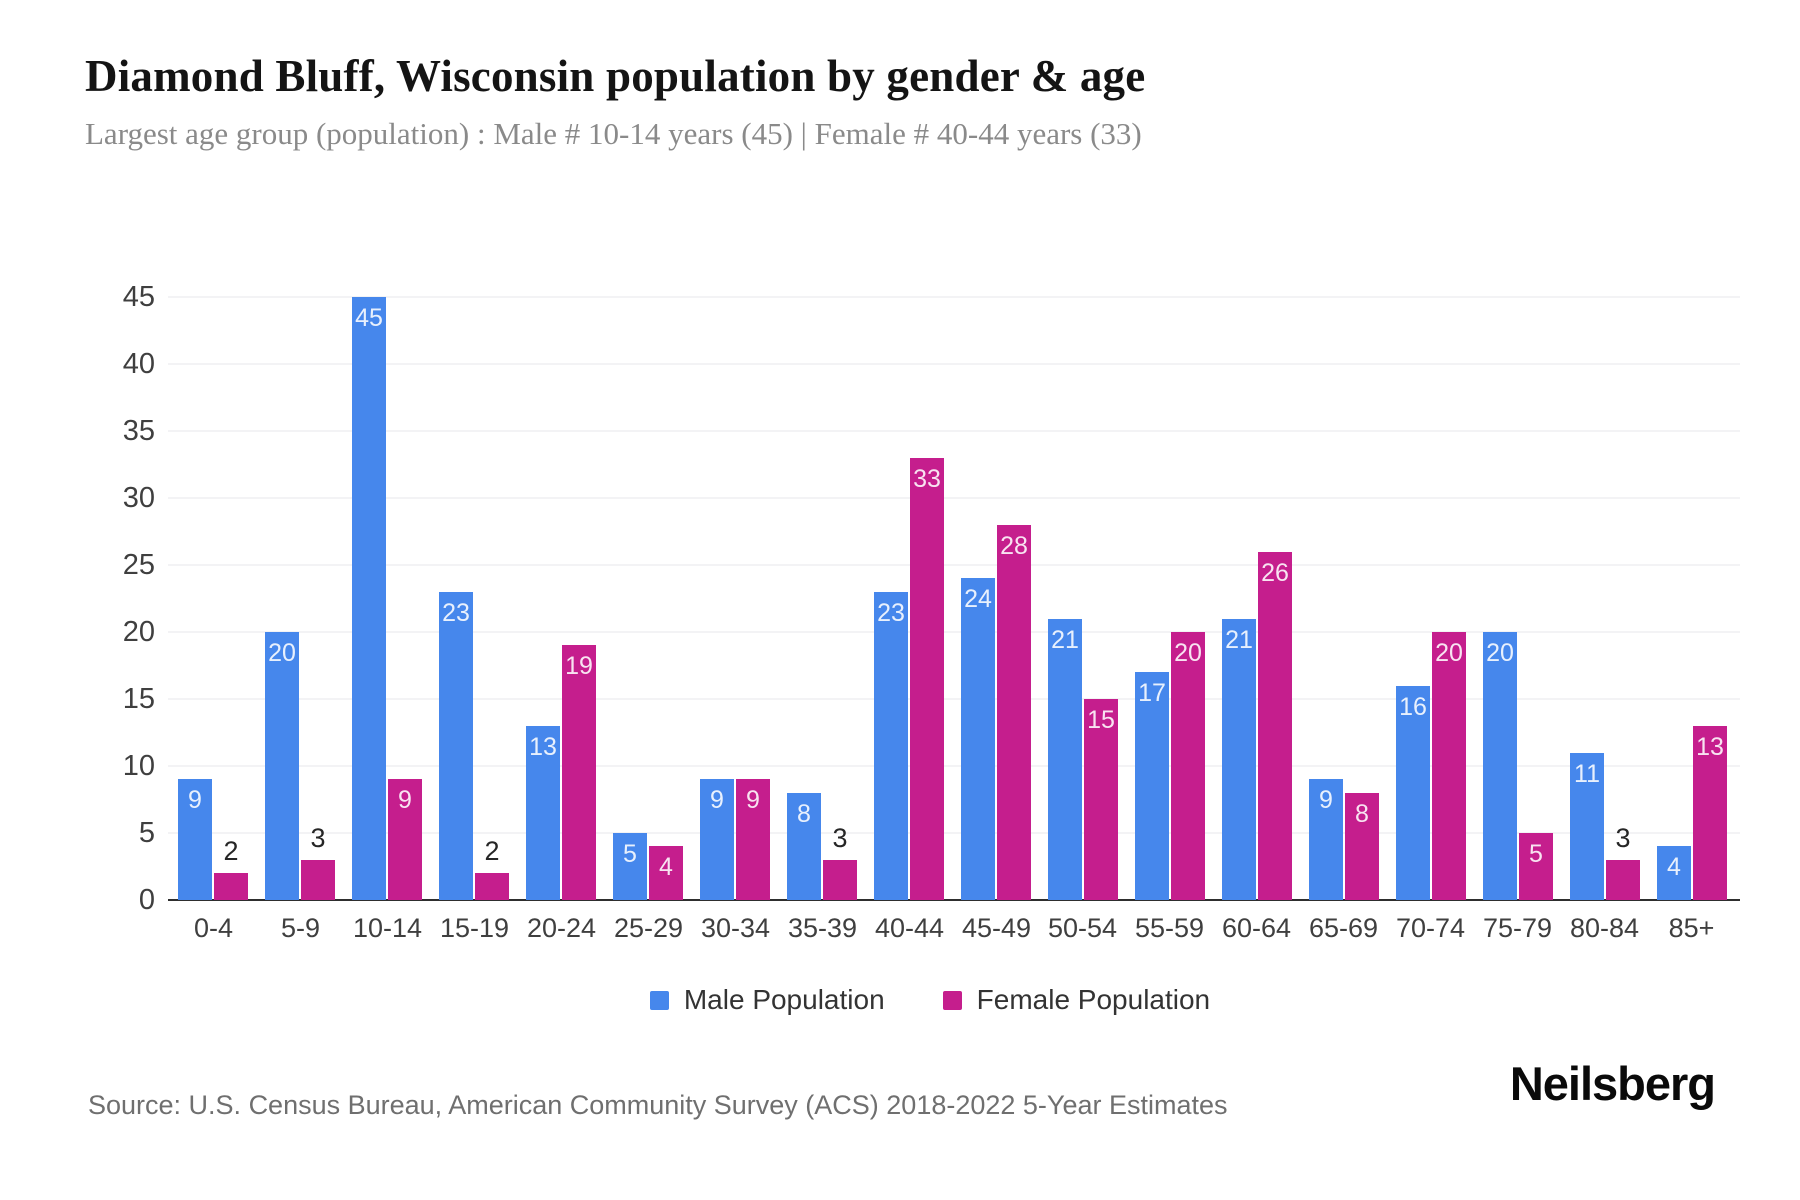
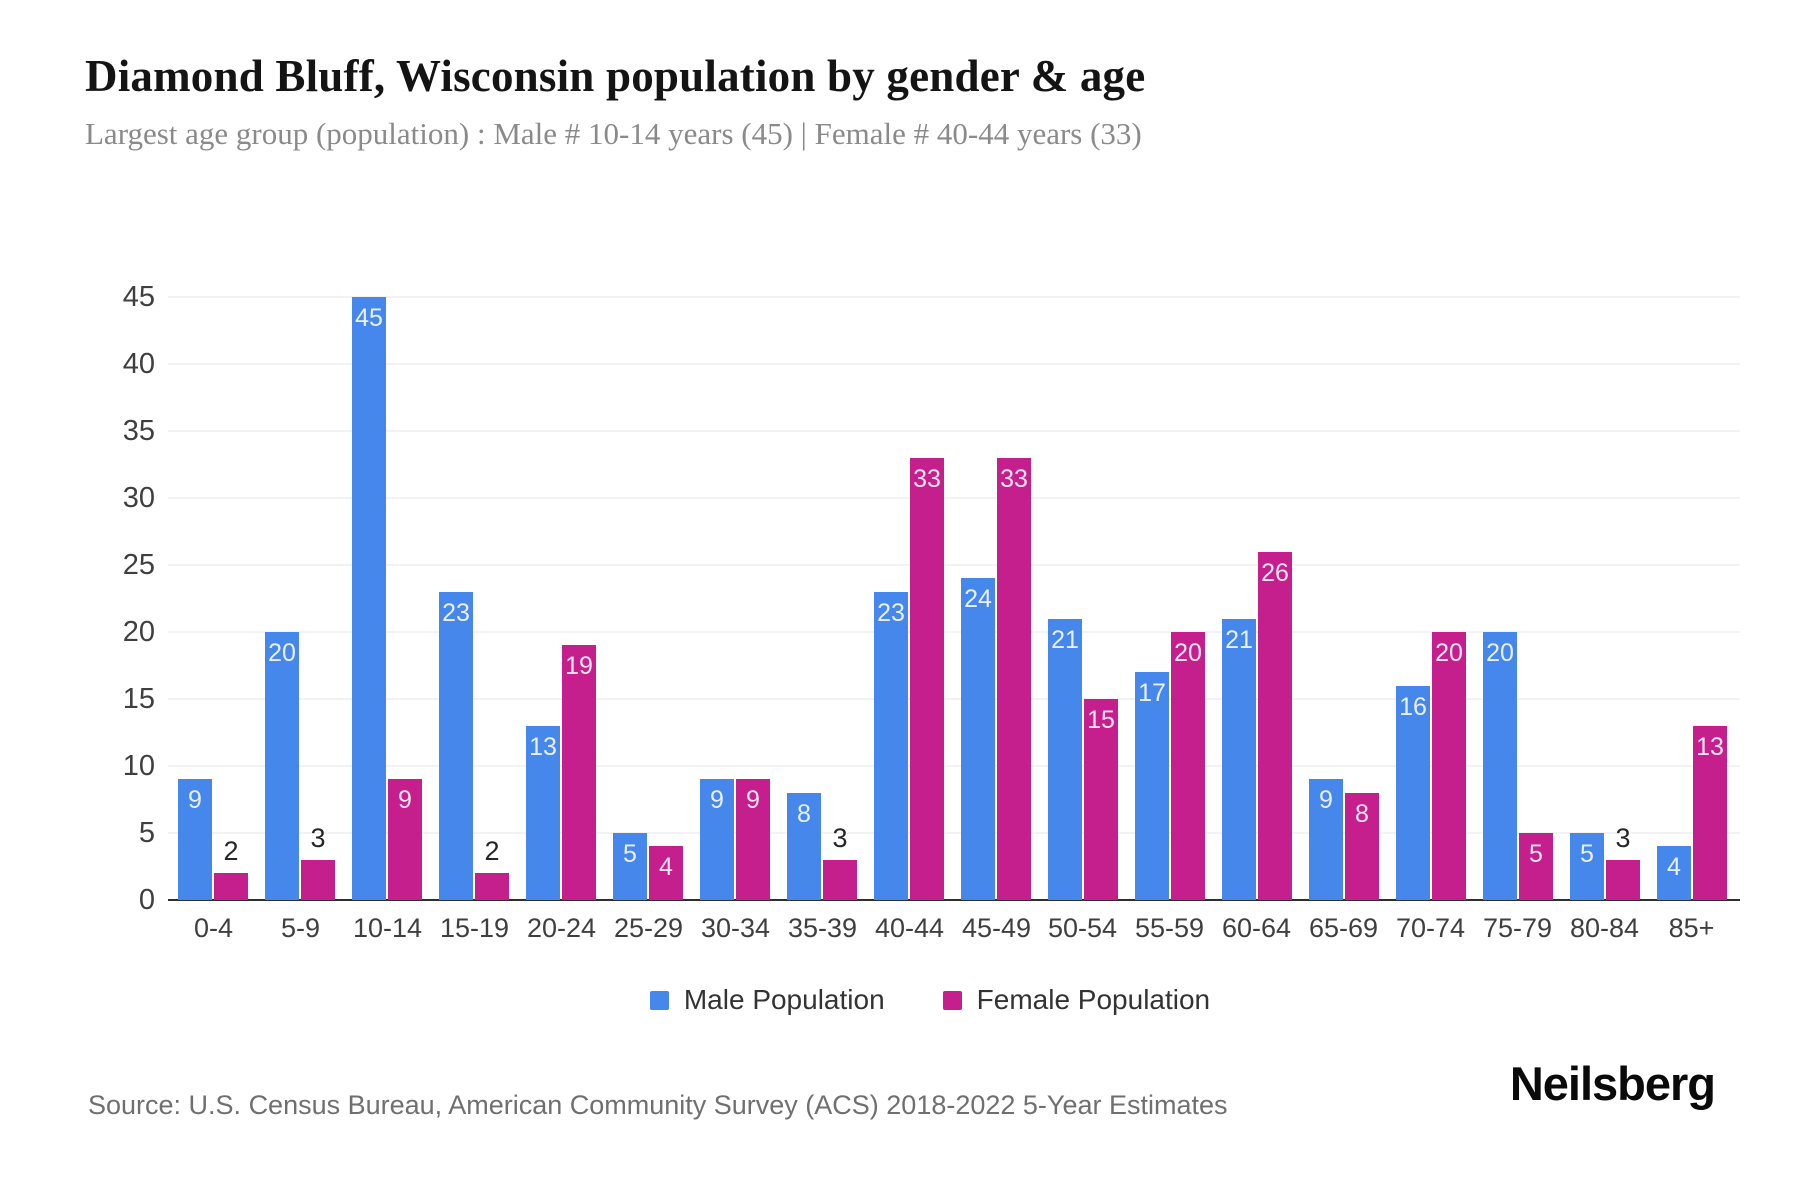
Female Population/45-49: 28 -> 33
Male Population/80-84: 11 -> 5
